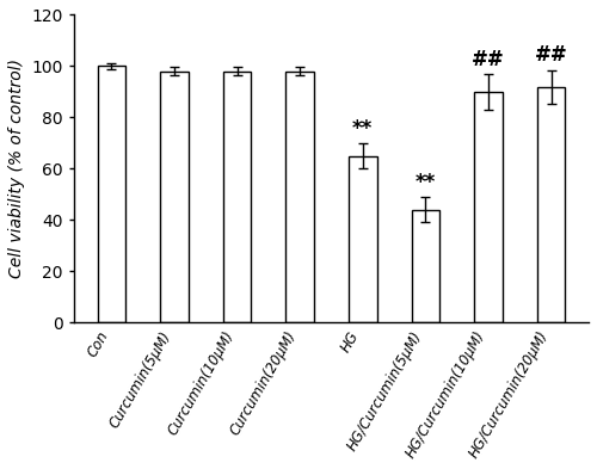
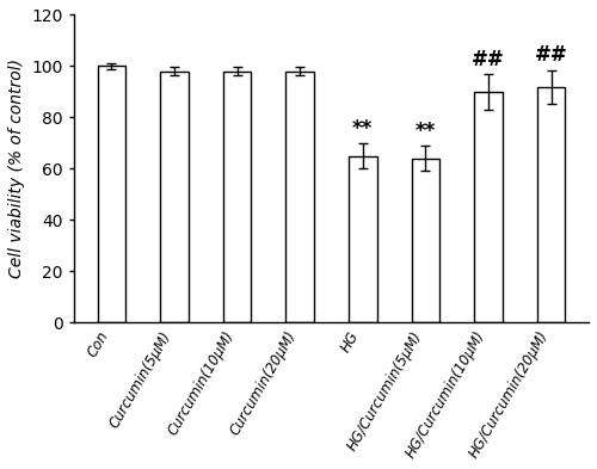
HG/Curcumin(5μM): 44 -> 64
